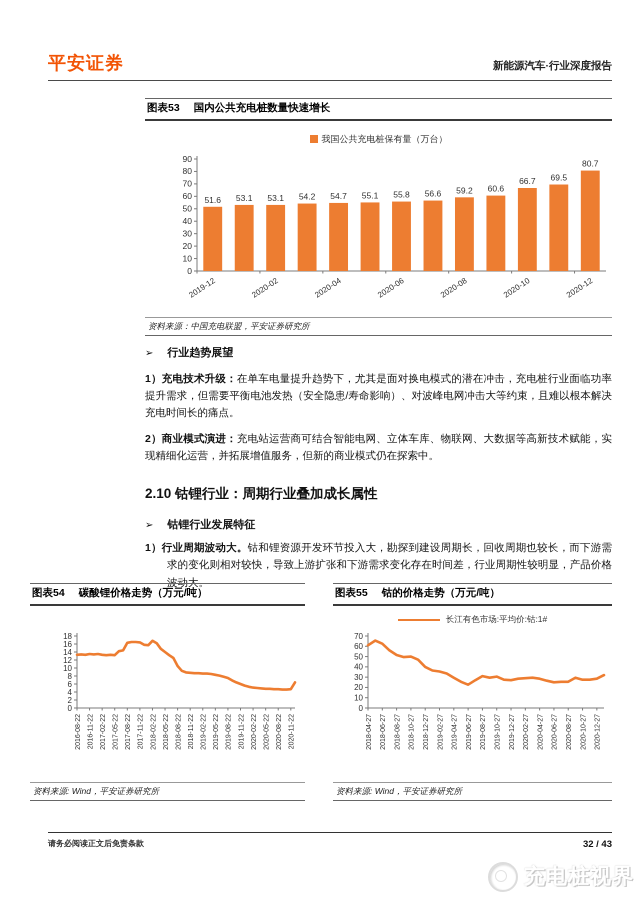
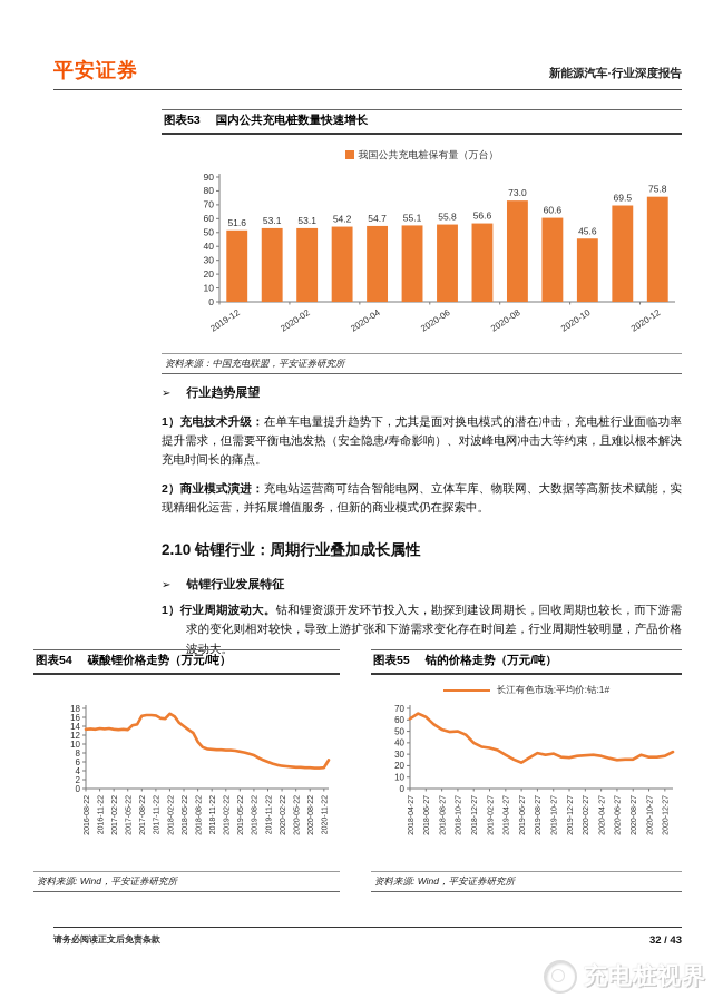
国内公共充电桩数量快速增长/2020-08: 59.2 -> 73.0
国内公共充电桩数量快速增长/2020-10: 66.7 -> 45.6
国内公共充电桩数量快速增长/2020-12: 80.7 -> 75.8
